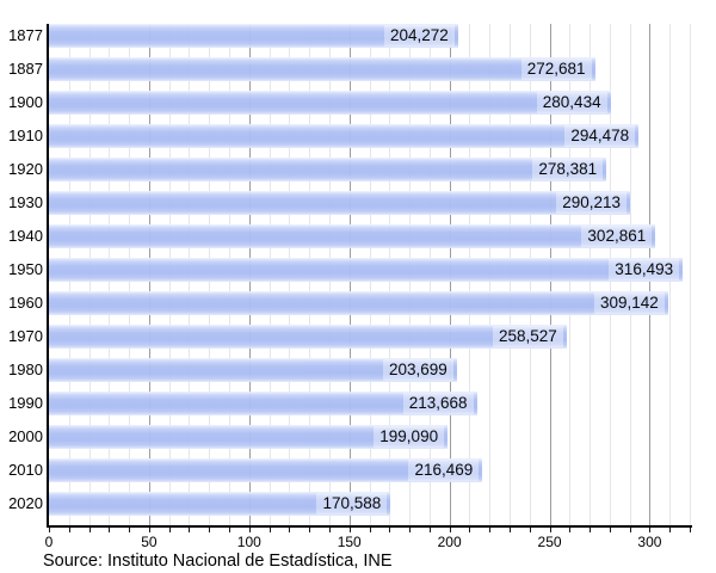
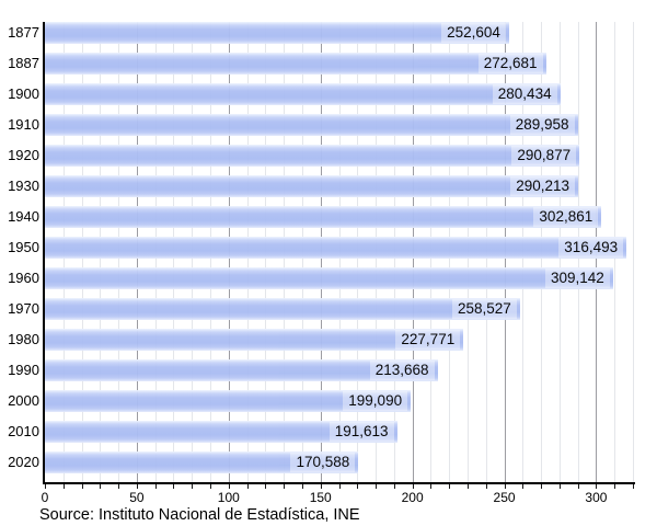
1877: 204,272 -> 252,604
1910: 294,478 -> 289,958
1920: 278,381 -> 290,877
1980: 203,699 -> 227,771
2010: 216,469 -> 191,613
